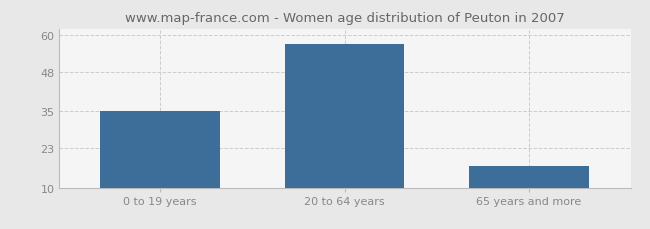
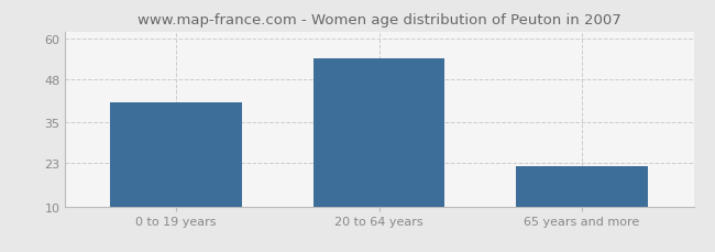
0 to 19 years: 35 -> 41
20 to 64 years: 57 -> 54
65 years and more: 17 -> 22
